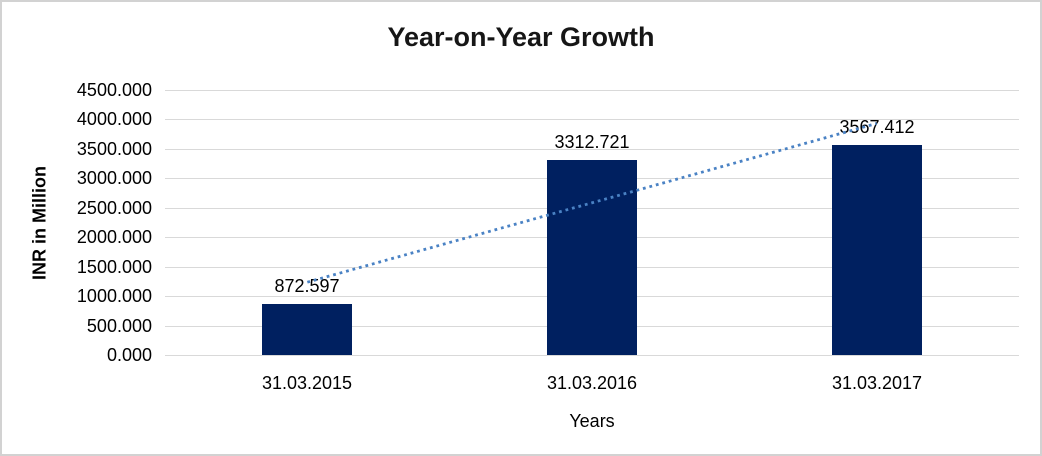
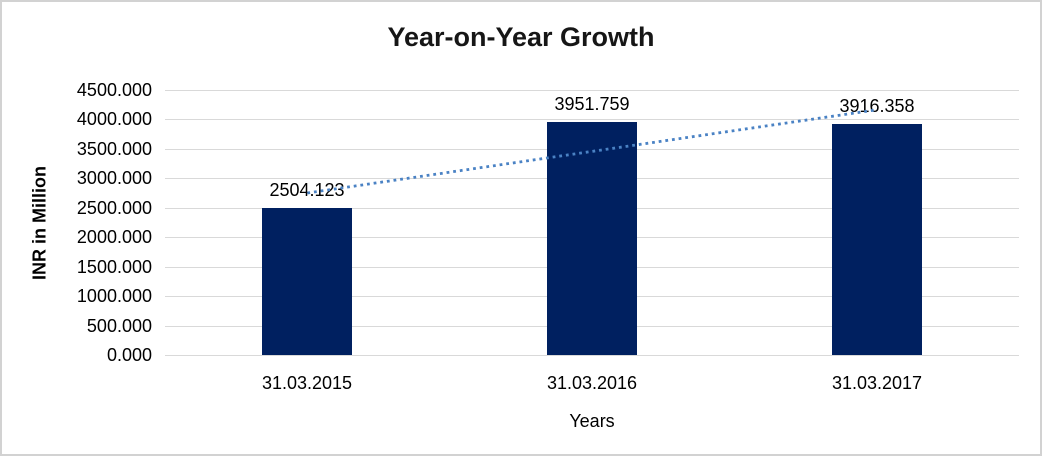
31.03.2015: 872.597 -> 2504.123
31.03.2016: 3312.721 -> 3951.759
31.03.2017: 3567.412 -> 3916.358
